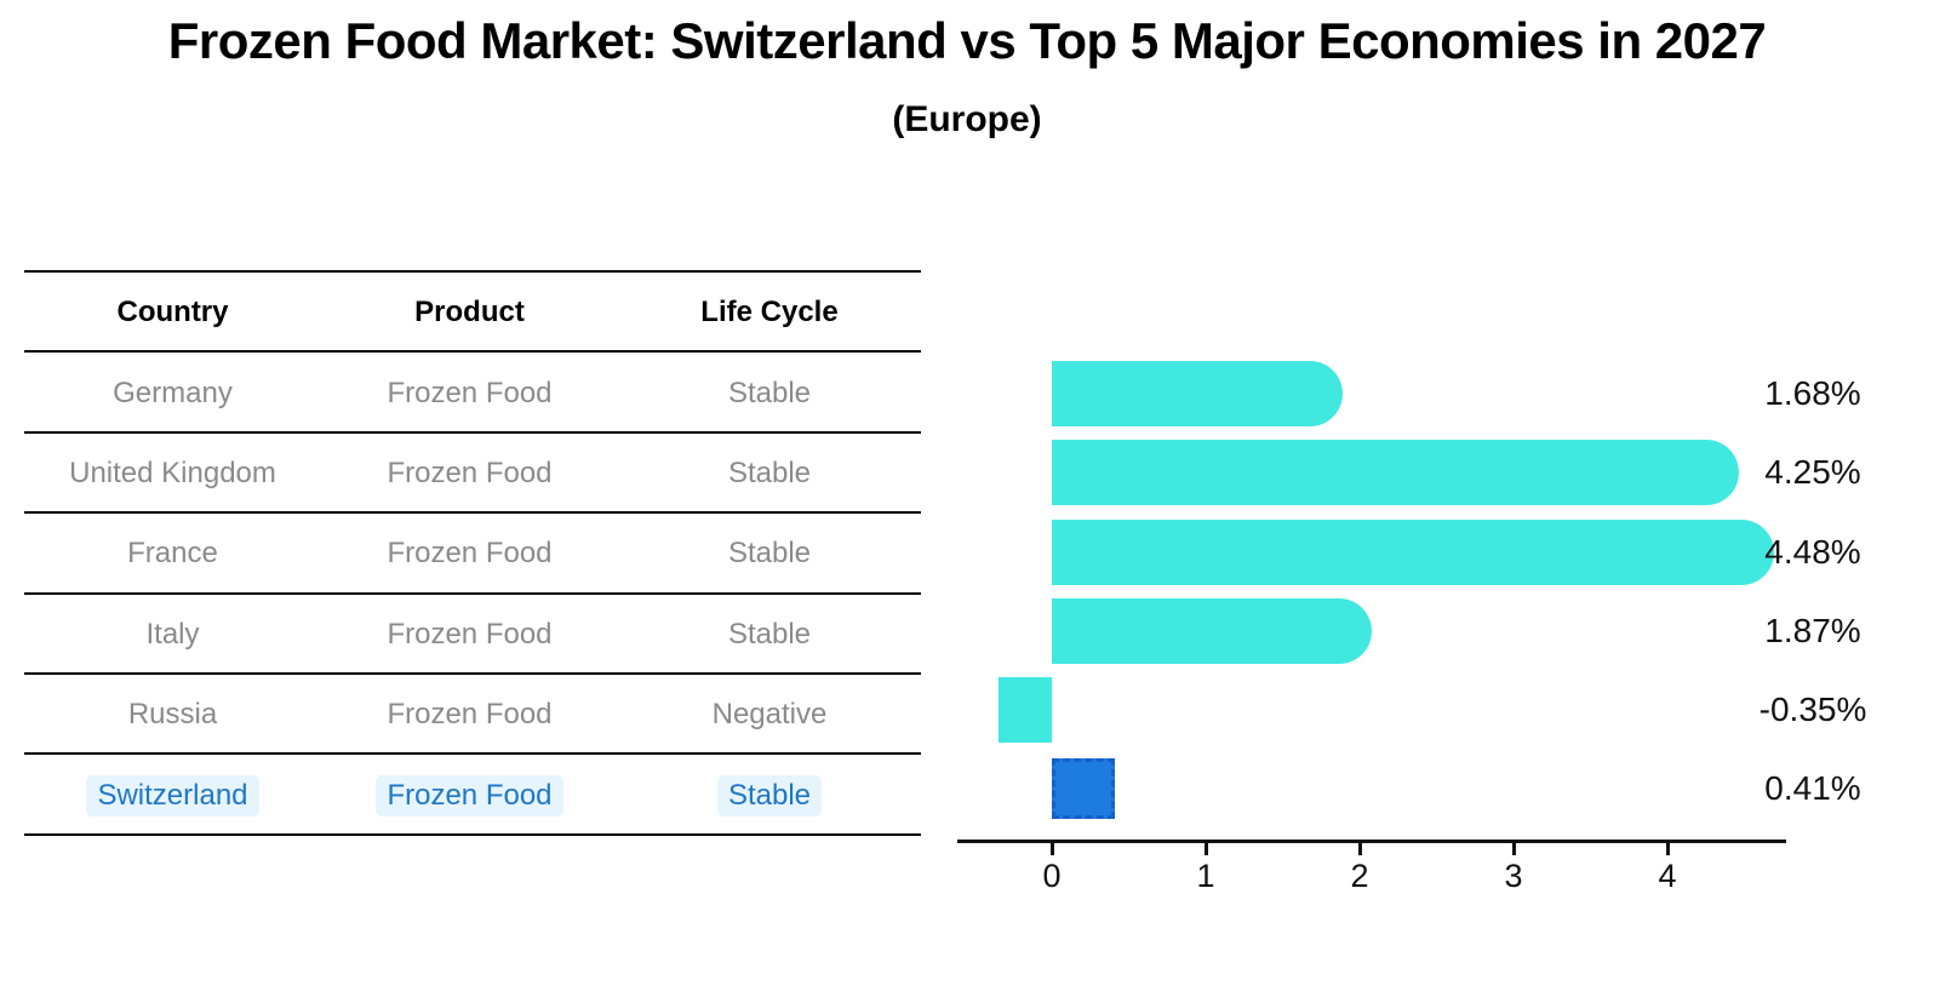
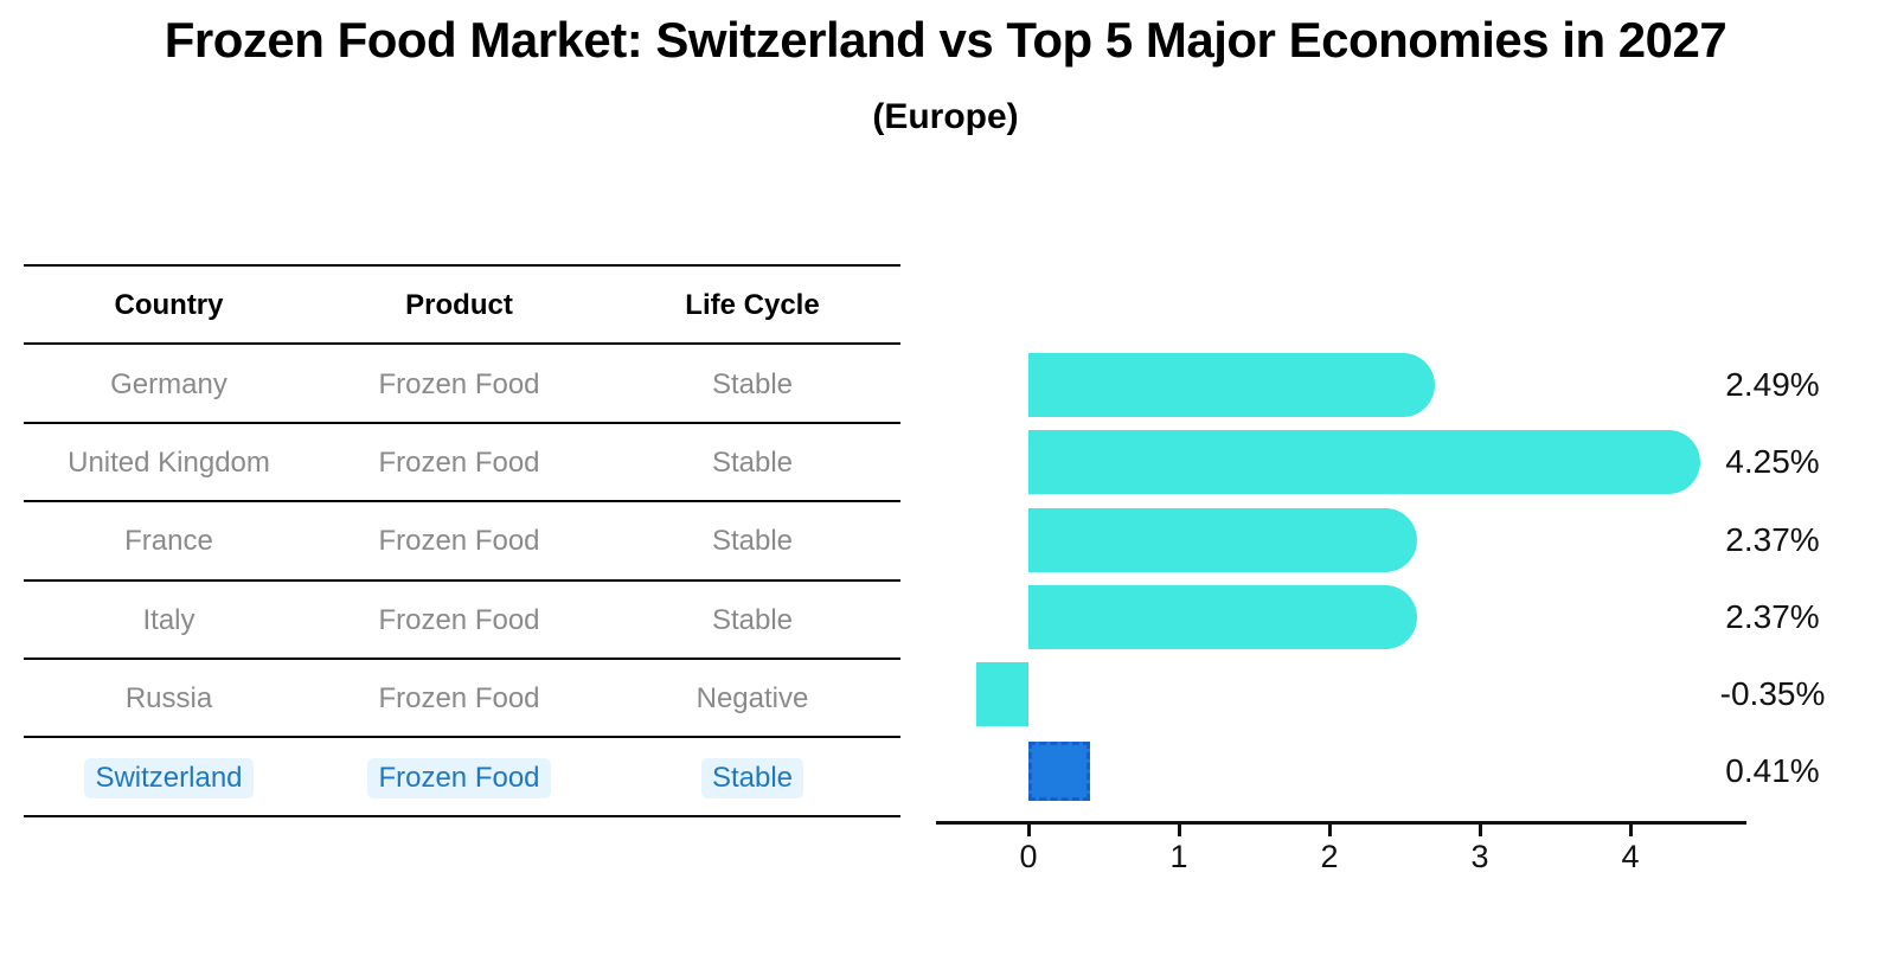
Germany: 1.68% -> 2.49%
France: 4.48% -> 2.37%
Italy: 1.87% -> 2.37%
